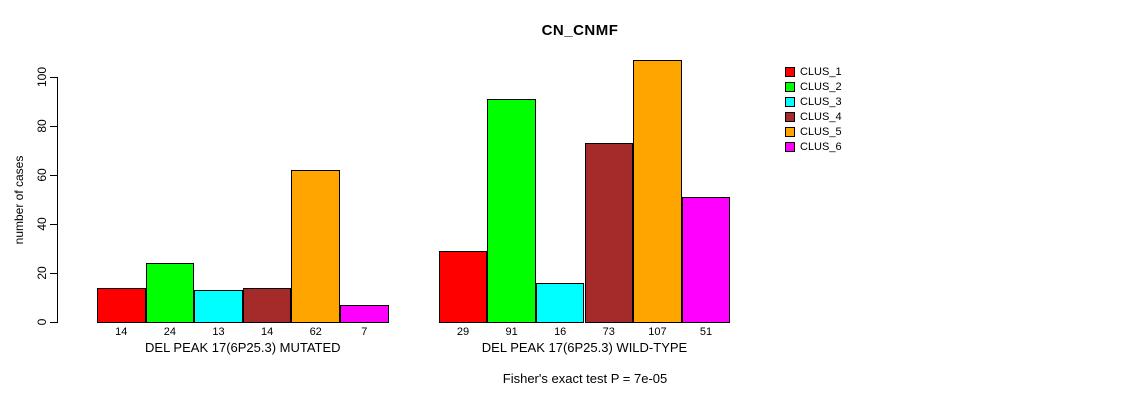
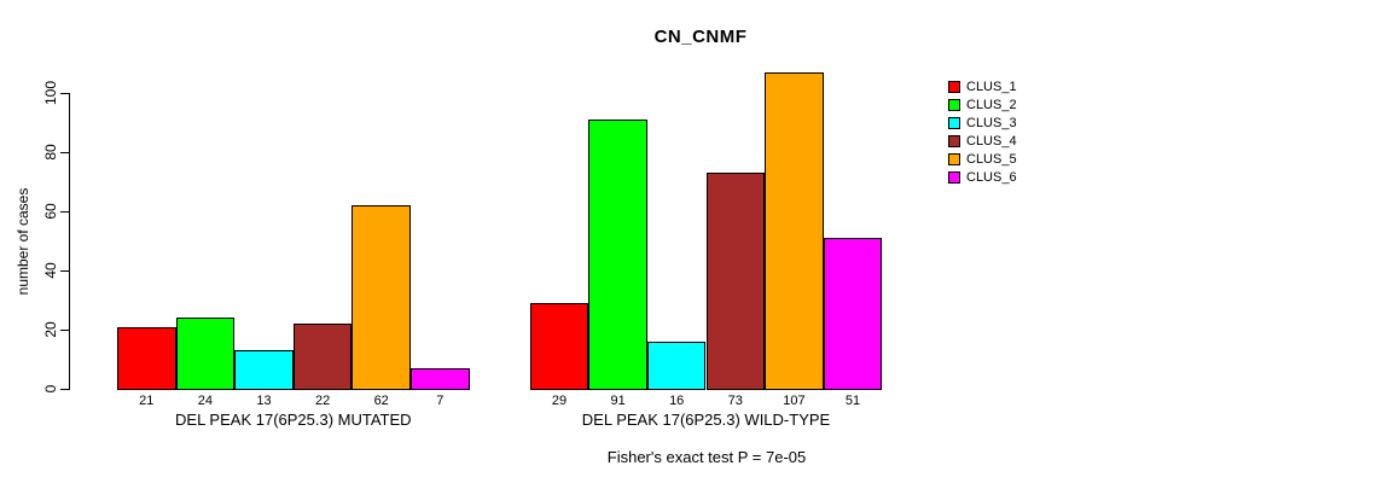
CLUS_1/DEL PEAK 17(6P25.3) MUTATED: 14 -> 21
CLUS_4/DEL PEAK 17(6P25.3) MUTATED: 14 -> 22
